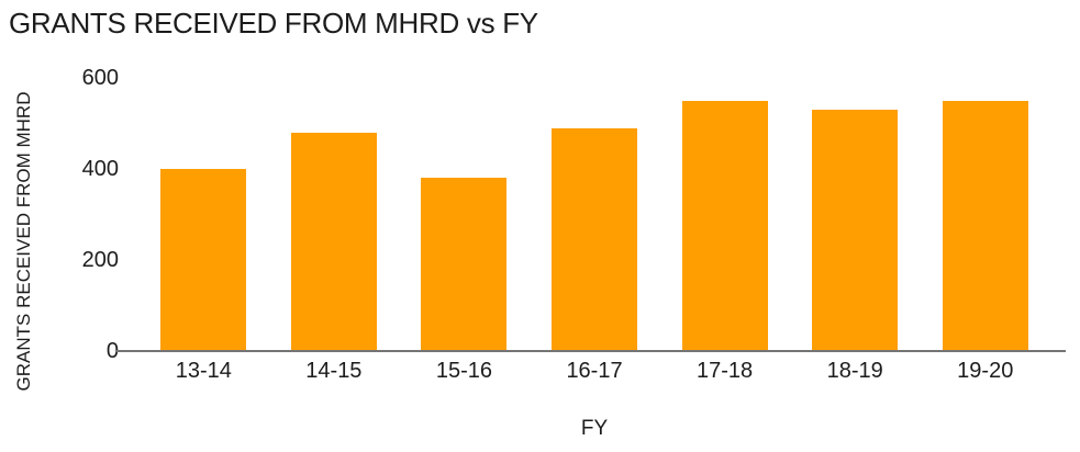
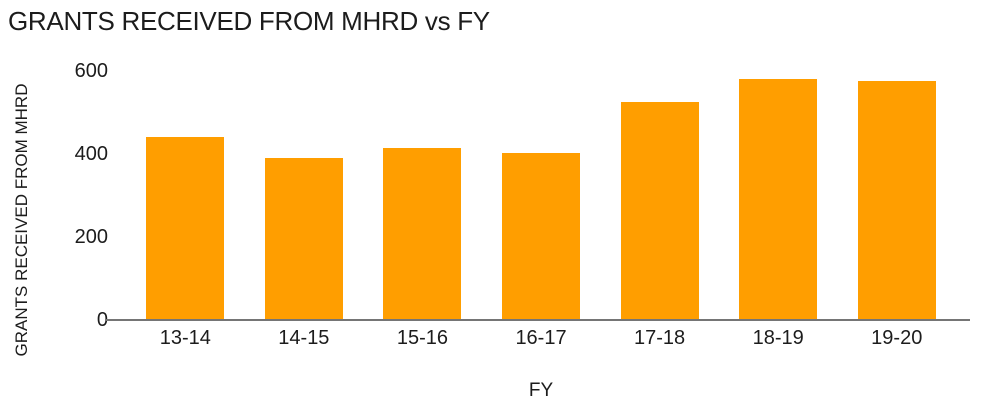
13-14: 400 -> 440
14-15: 480 -> 390
15-16: 380 -> 420
16-17: 490 -> 400
17-18: 550 -> 520
18-19: 530 -> 580
19-20: 550 -> 580
